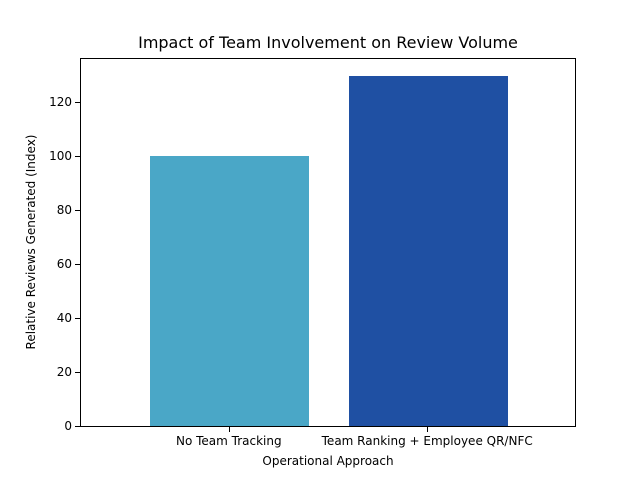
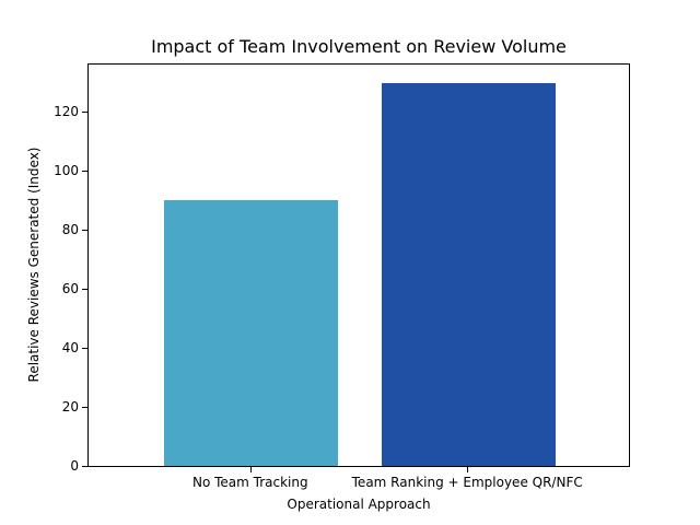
No Team Tracking: 100 -> 90
